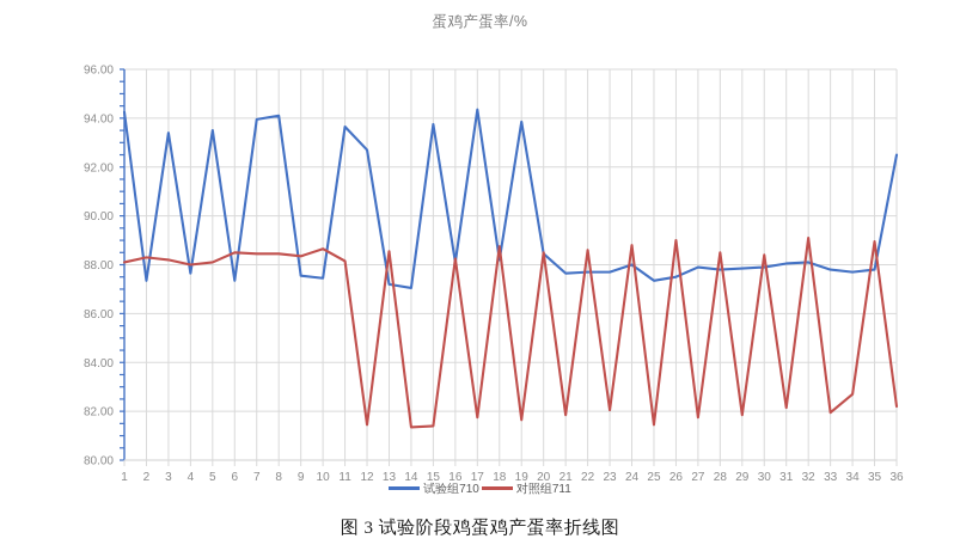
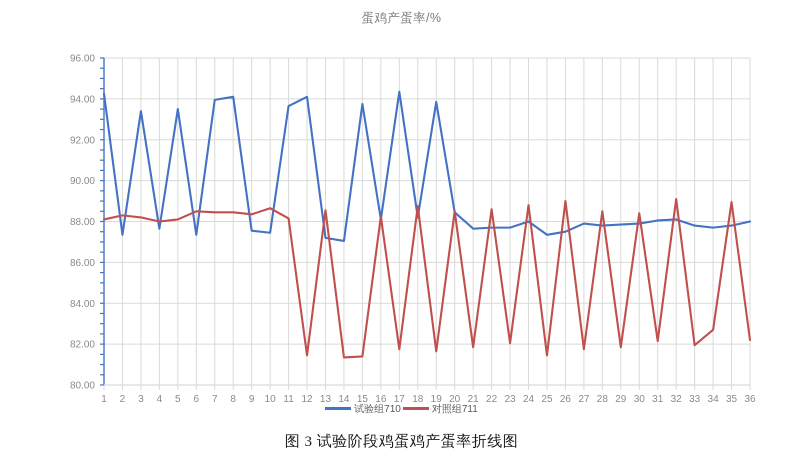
试验组710/12: 92.7 -> 94.1
试验组710/36: 92.5 -> 88.0
